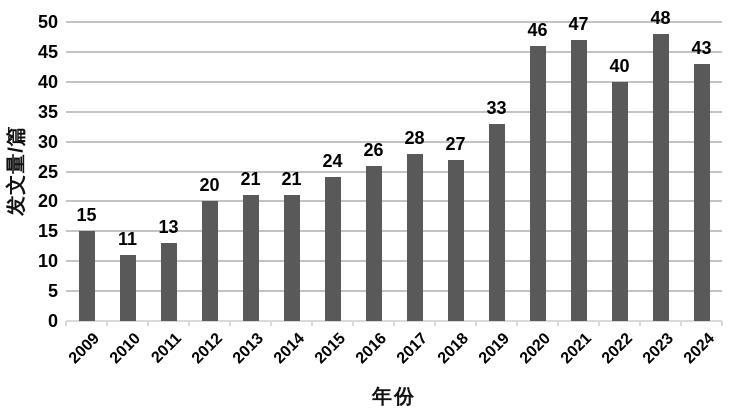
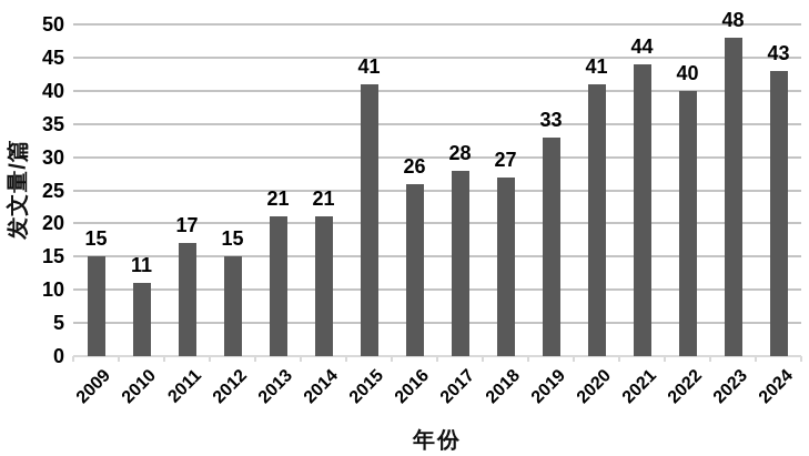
2011: 13 -> 17
2012: 20 -> 15
2015: 24 -> 41
2020: 46 -> 41
2021: 47 -> 44
